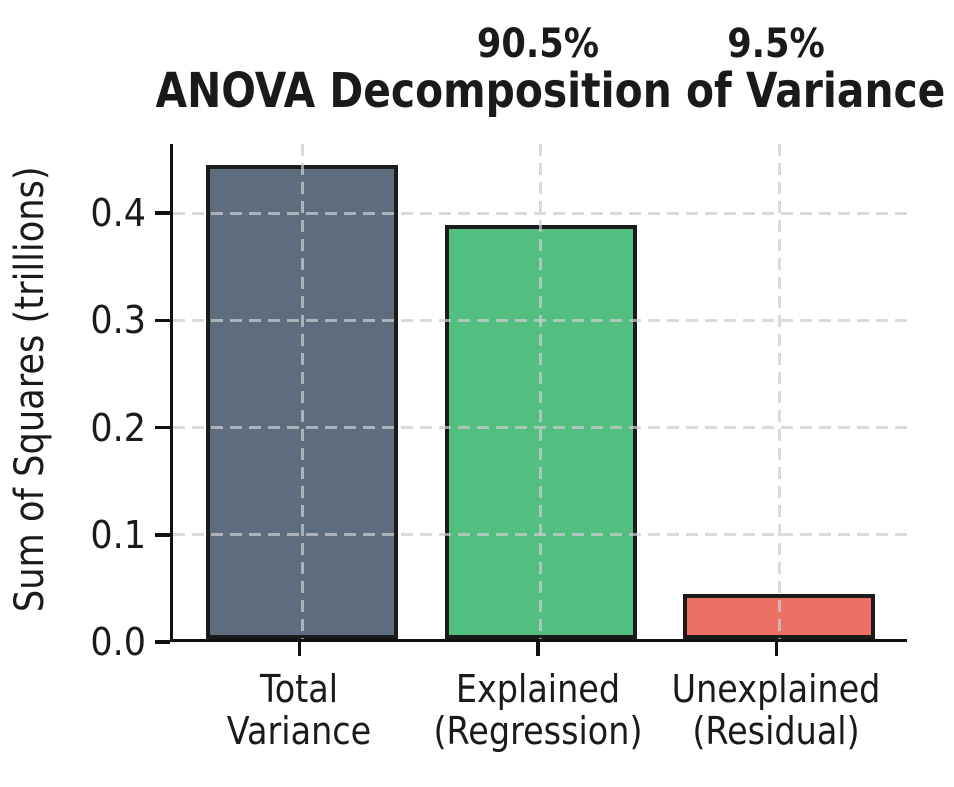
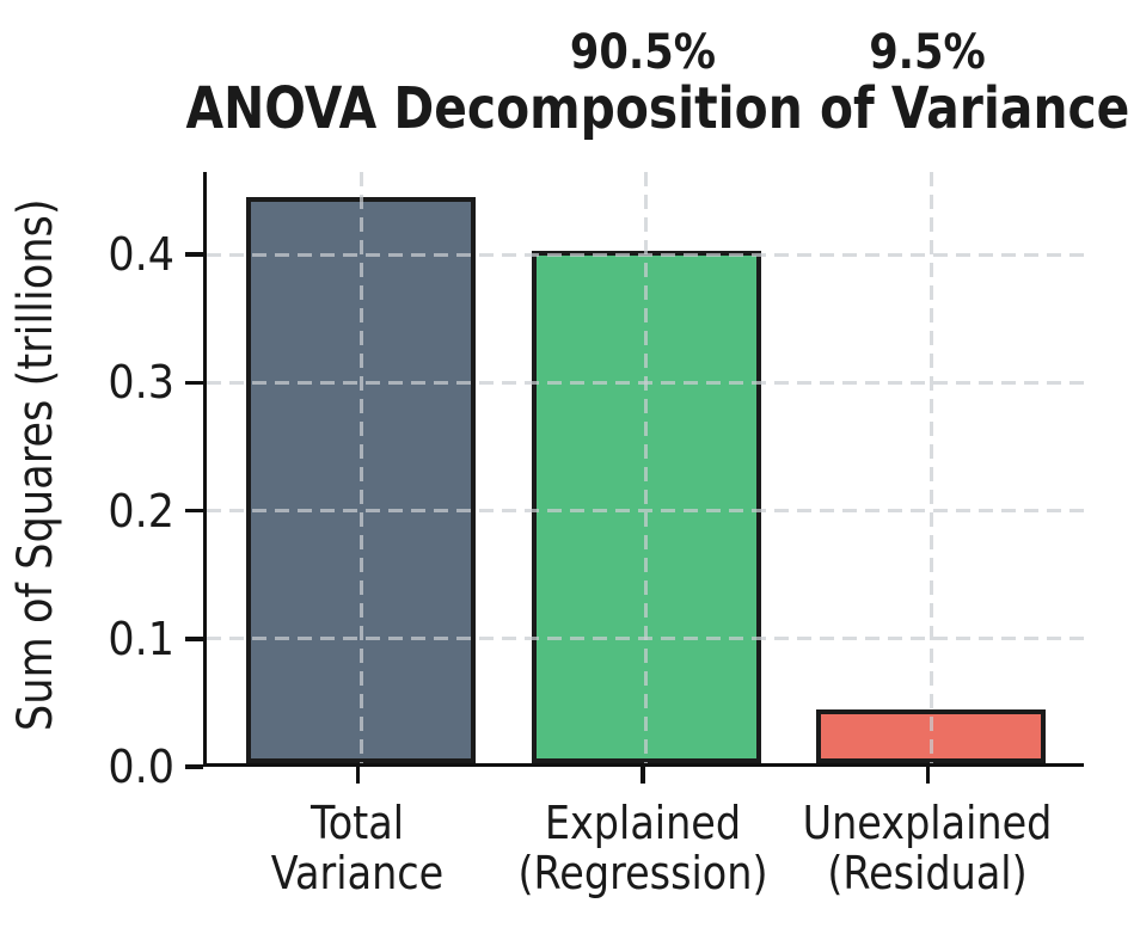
Explained (Regression): 0.386 -> 0.400
